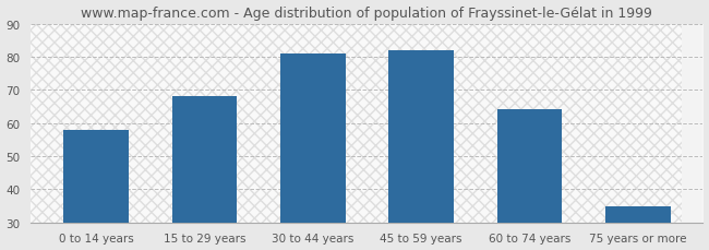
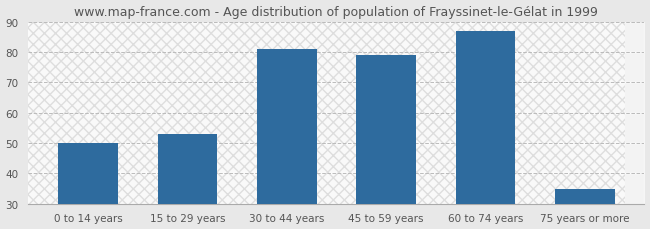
0 to 14 years: 58 -> 50
15 to 29 years: 68 -> 53
45 to 59 years: 82 -> 79
60 to 74 years: 64 -> 87
